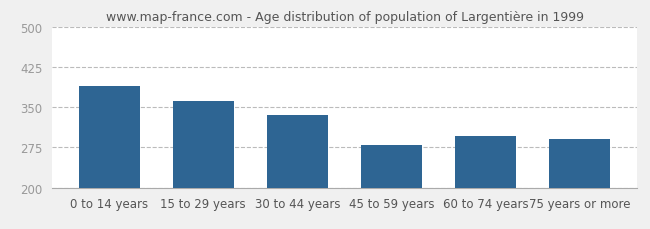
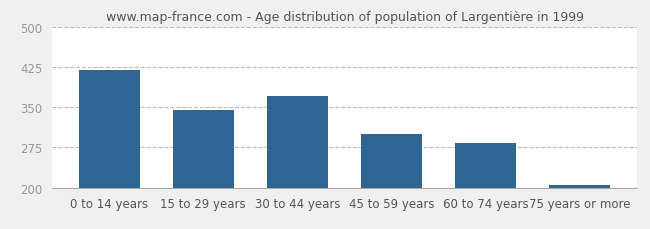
0 to 14 years: 390 -> 420
15 to 29 years: 362 -> 345
30 to 44 years: 336 -> 370
45 to 59 years: 280 -> 300
60 to 74 years: 296 -> 283
75 years or more: 290 -> 205
